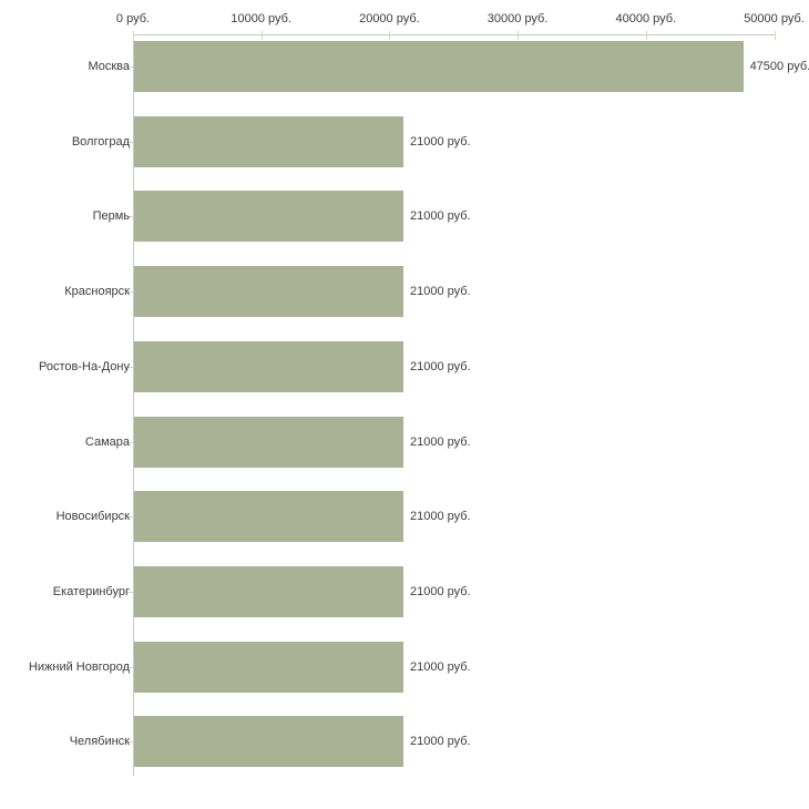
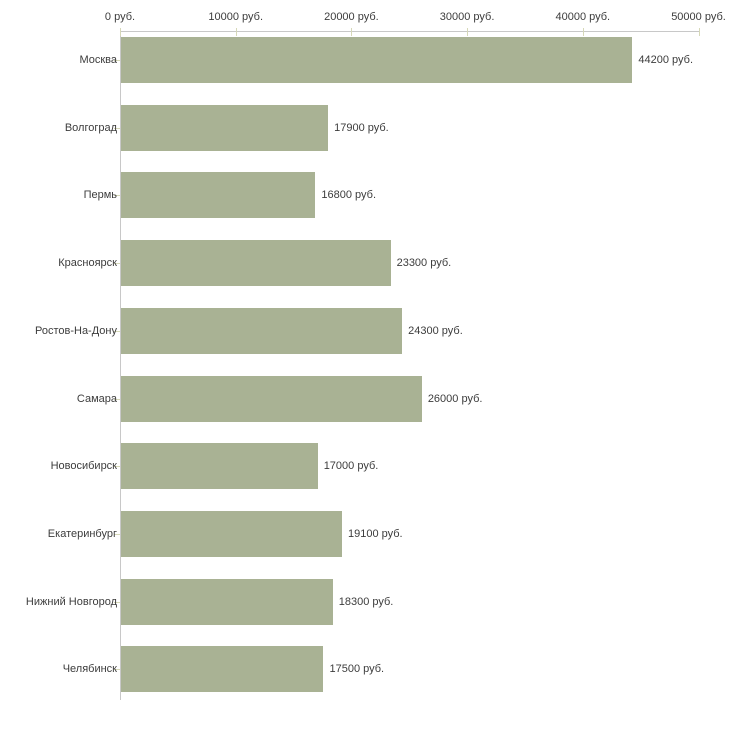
Москва: 47500 -> 44200
Волгоград: 21000 -> 17900
Пермь: 21000 -> 16800
Красноярск: 21000 -> 23300
Ростов-На-Дону: 21000 -> 24300
Самара: 21000 -> 26000
Новосибирск: 21000 -> 17000
Екатеринбург: 21000 -> 19100
Нижний Новгород: 21000 -> 18300
Челябинск: 21000 -> 17500
